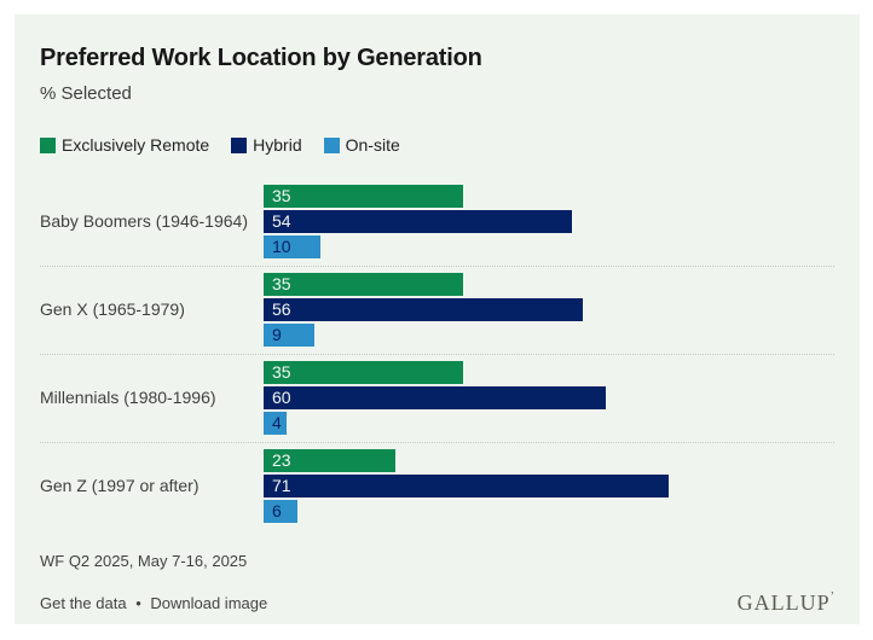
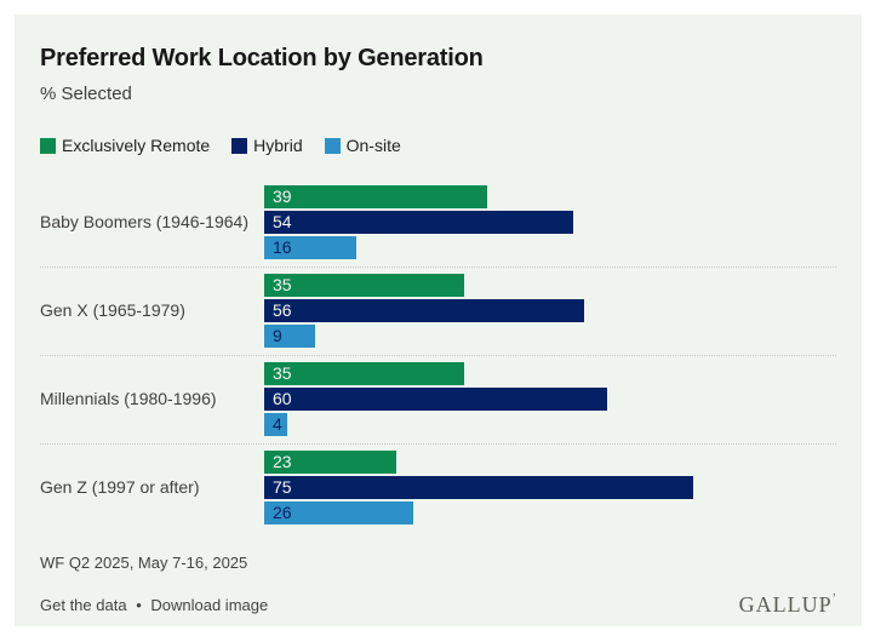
Exclusively Remote/Baby Boomers (1946-1964): 35 -> 39
On-site/Baby Boomers (1946-1964): 10 -> 16
Hybrid/Gen Z (1997 or after): 71 -> 75
On-site/Gen Z (1997 or after): 6 -> 26
